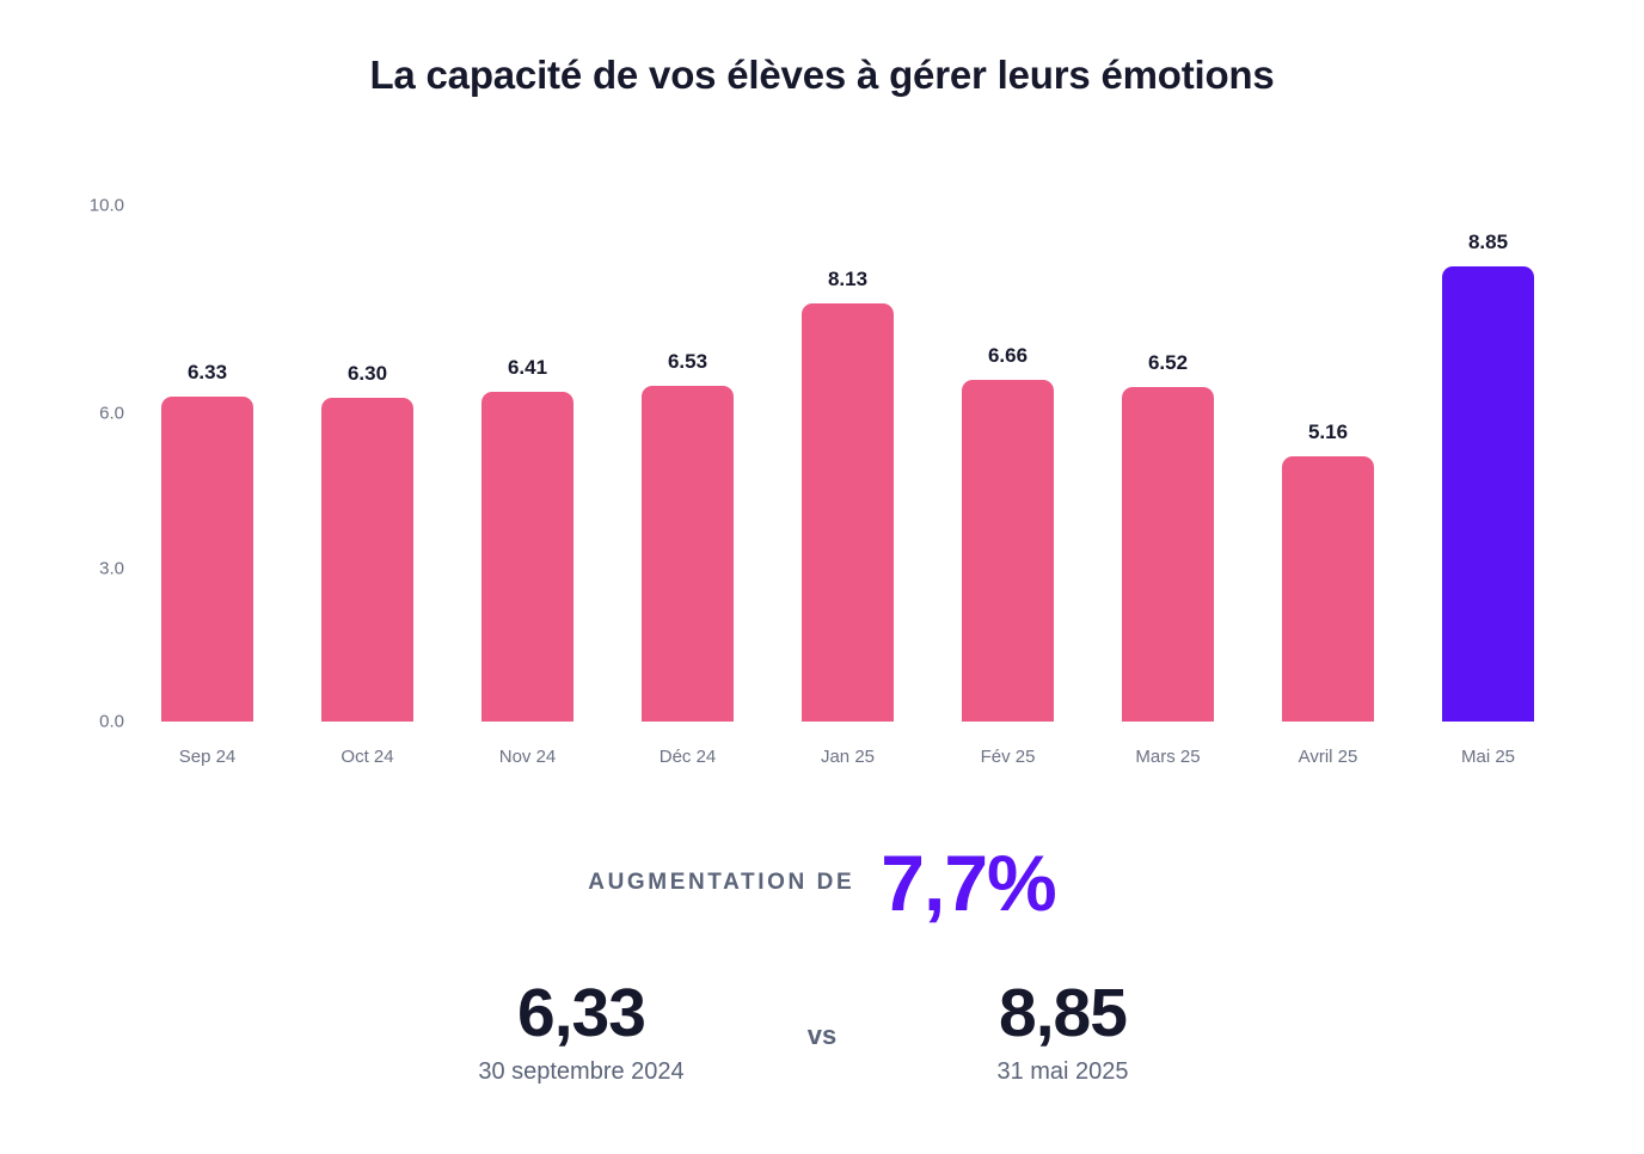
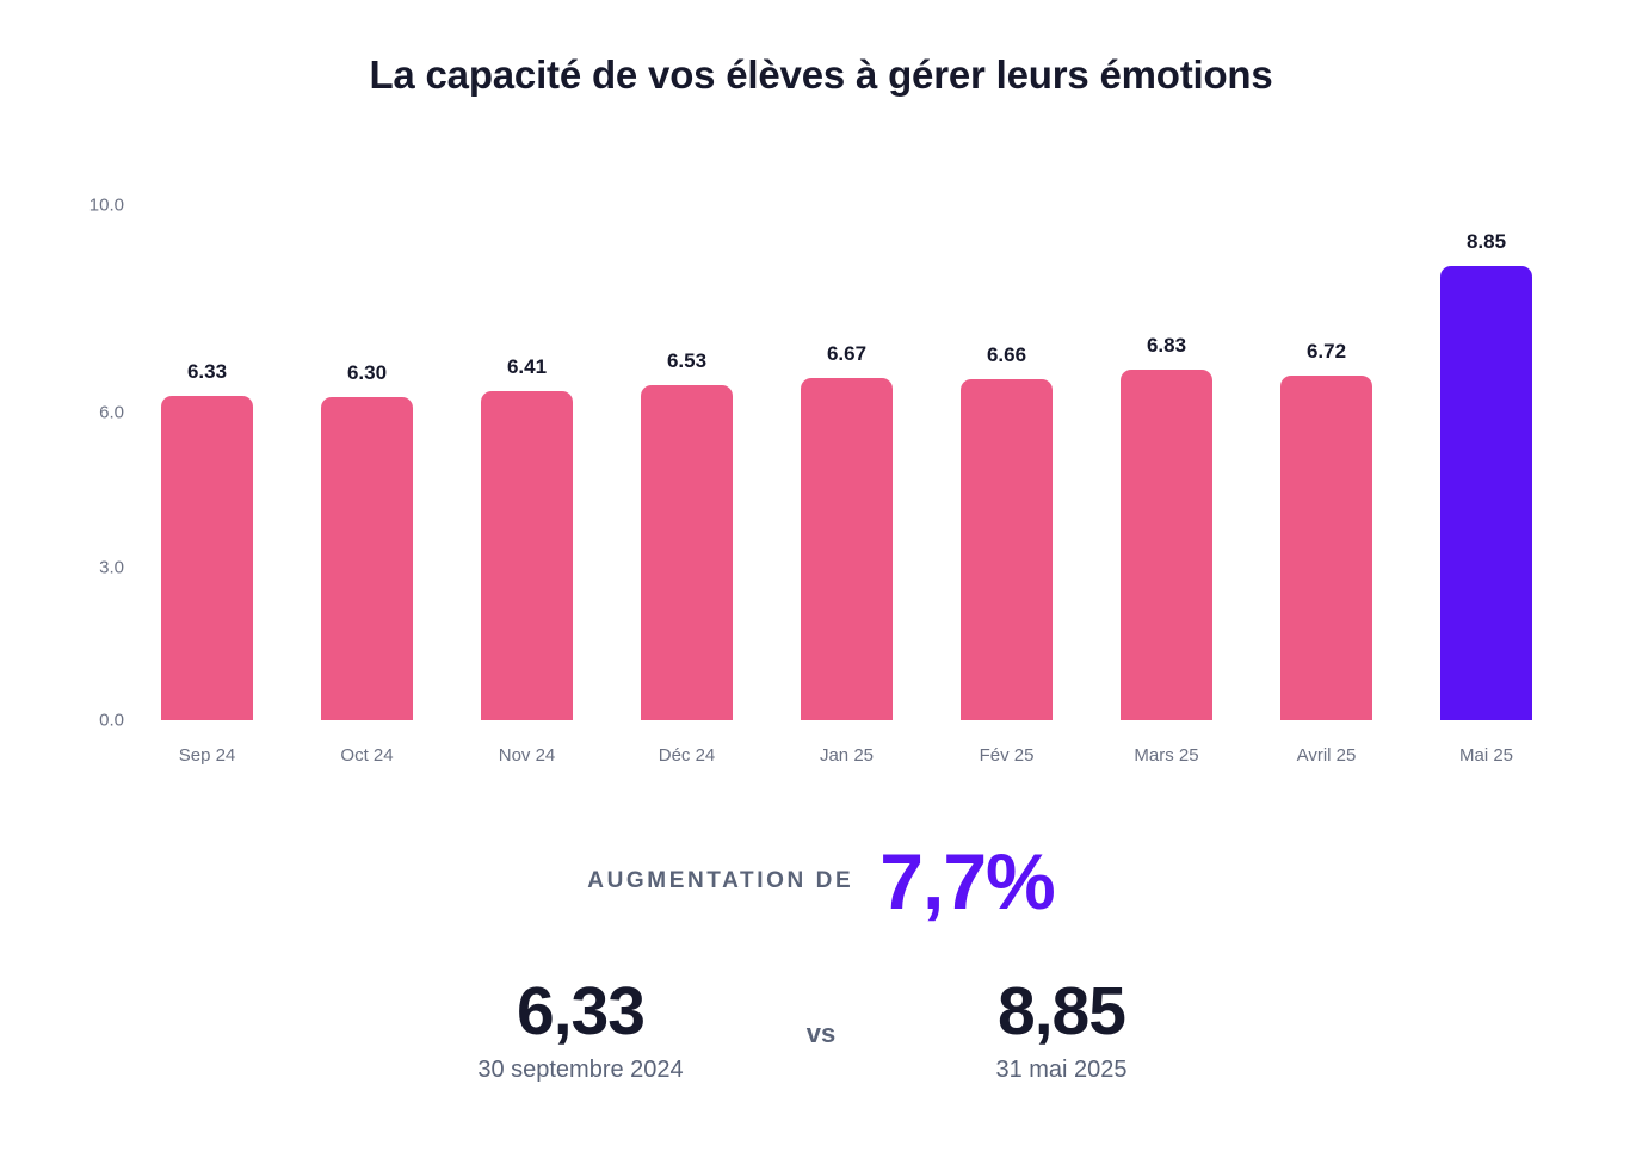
Jan 25: 8.13 -> 6.67
Mars 25: 6.52 -> 6.83
Avril 25: 5.16 -> 6.72
